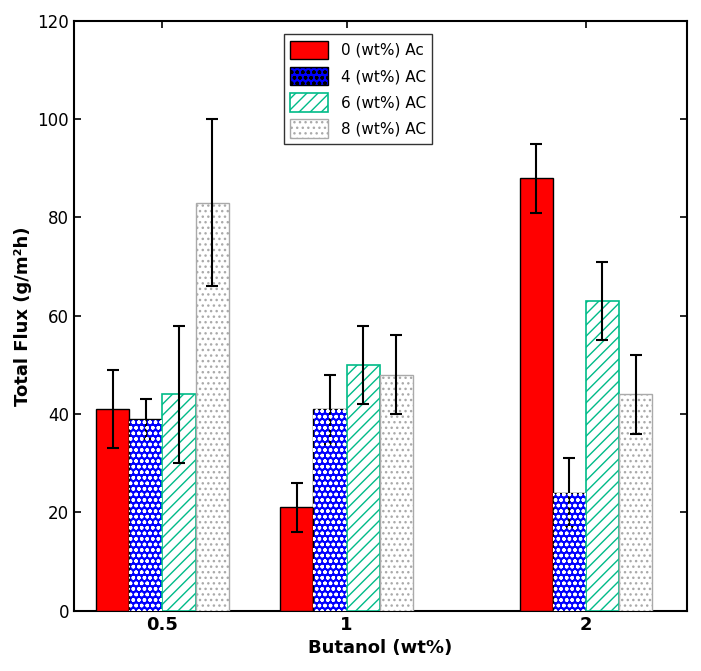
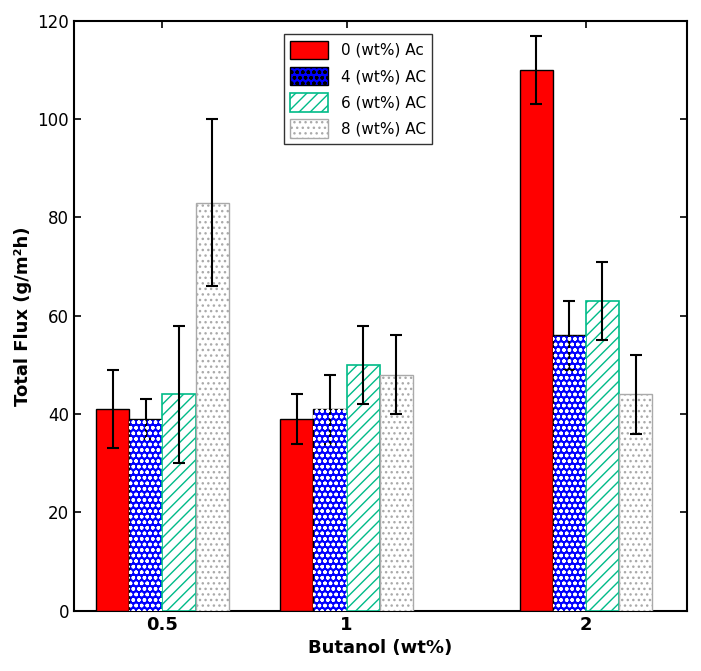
0 (wt%) Ac/1: 21 -> 39
0 (wt%) Ac/2: 88 -> 110
4 (wt%) AC/2: 24 -> 56
